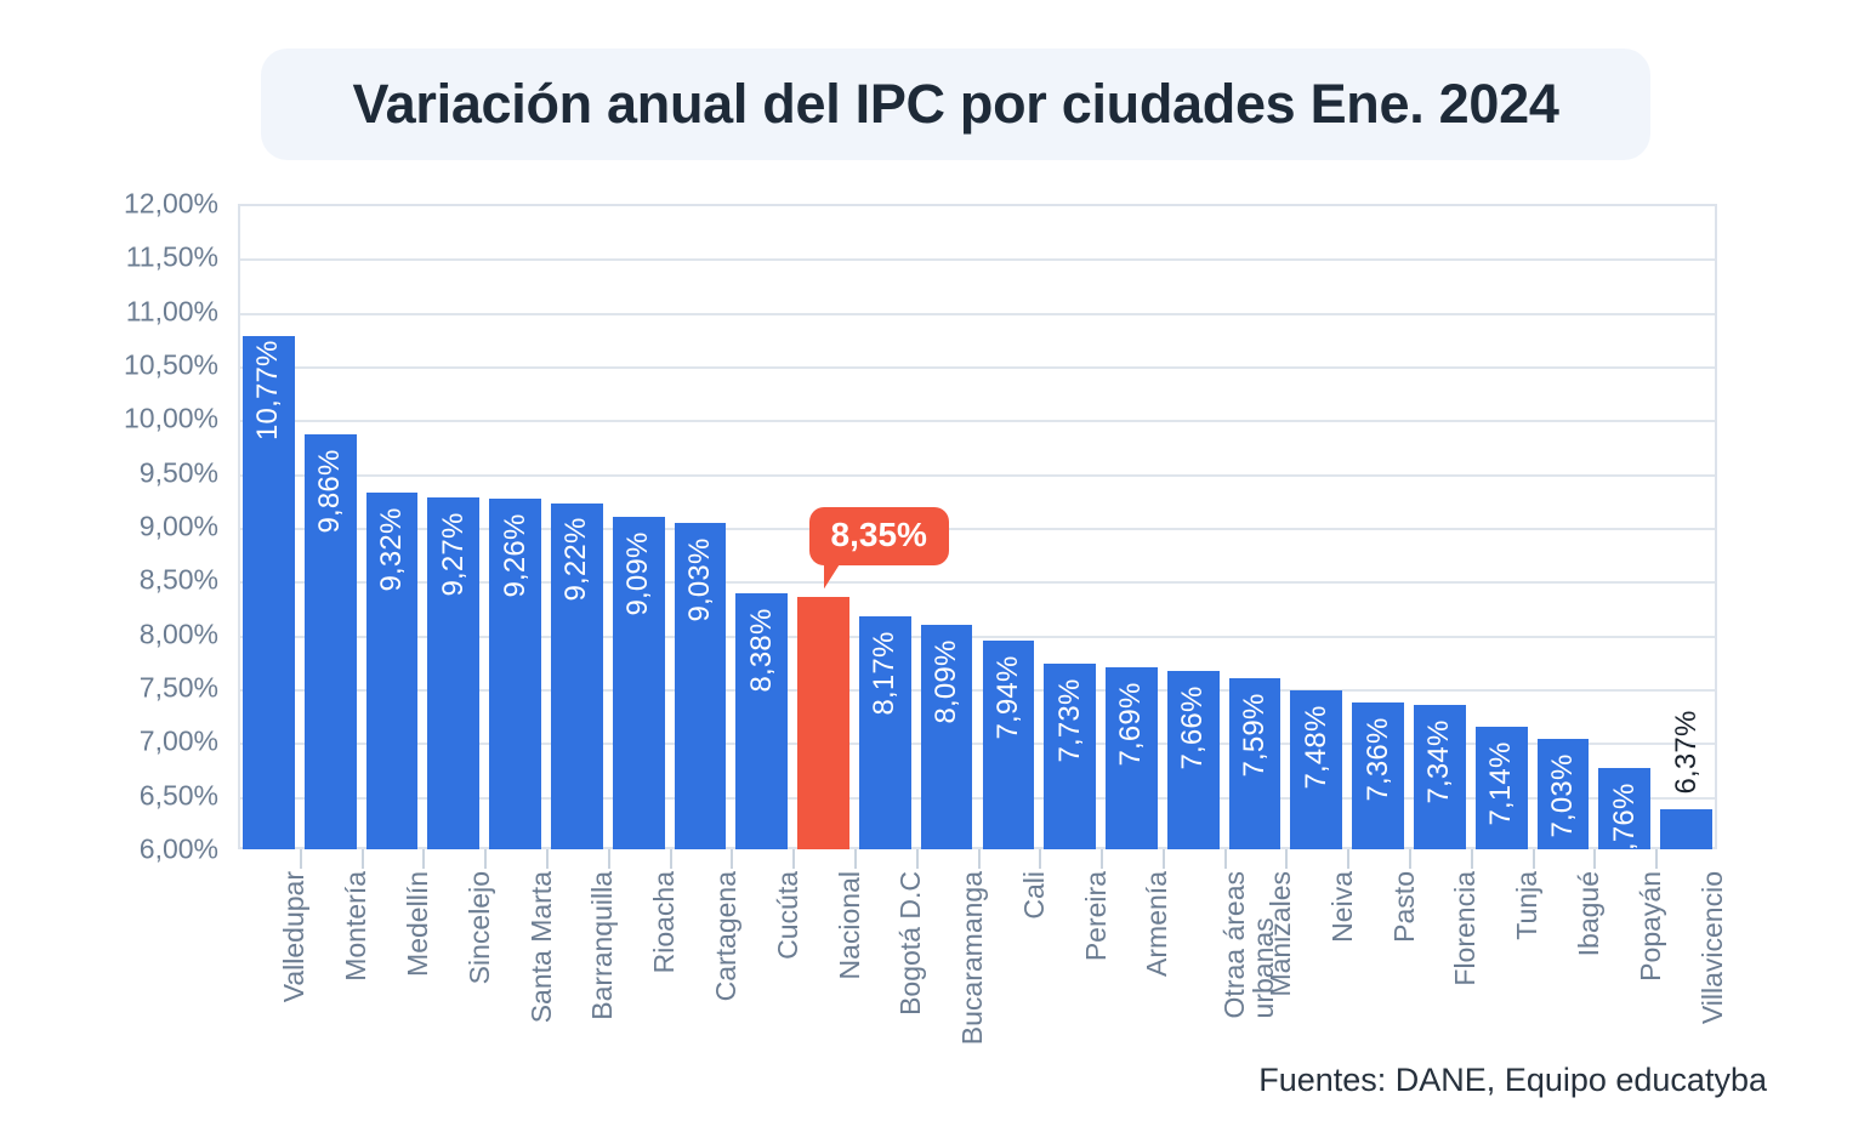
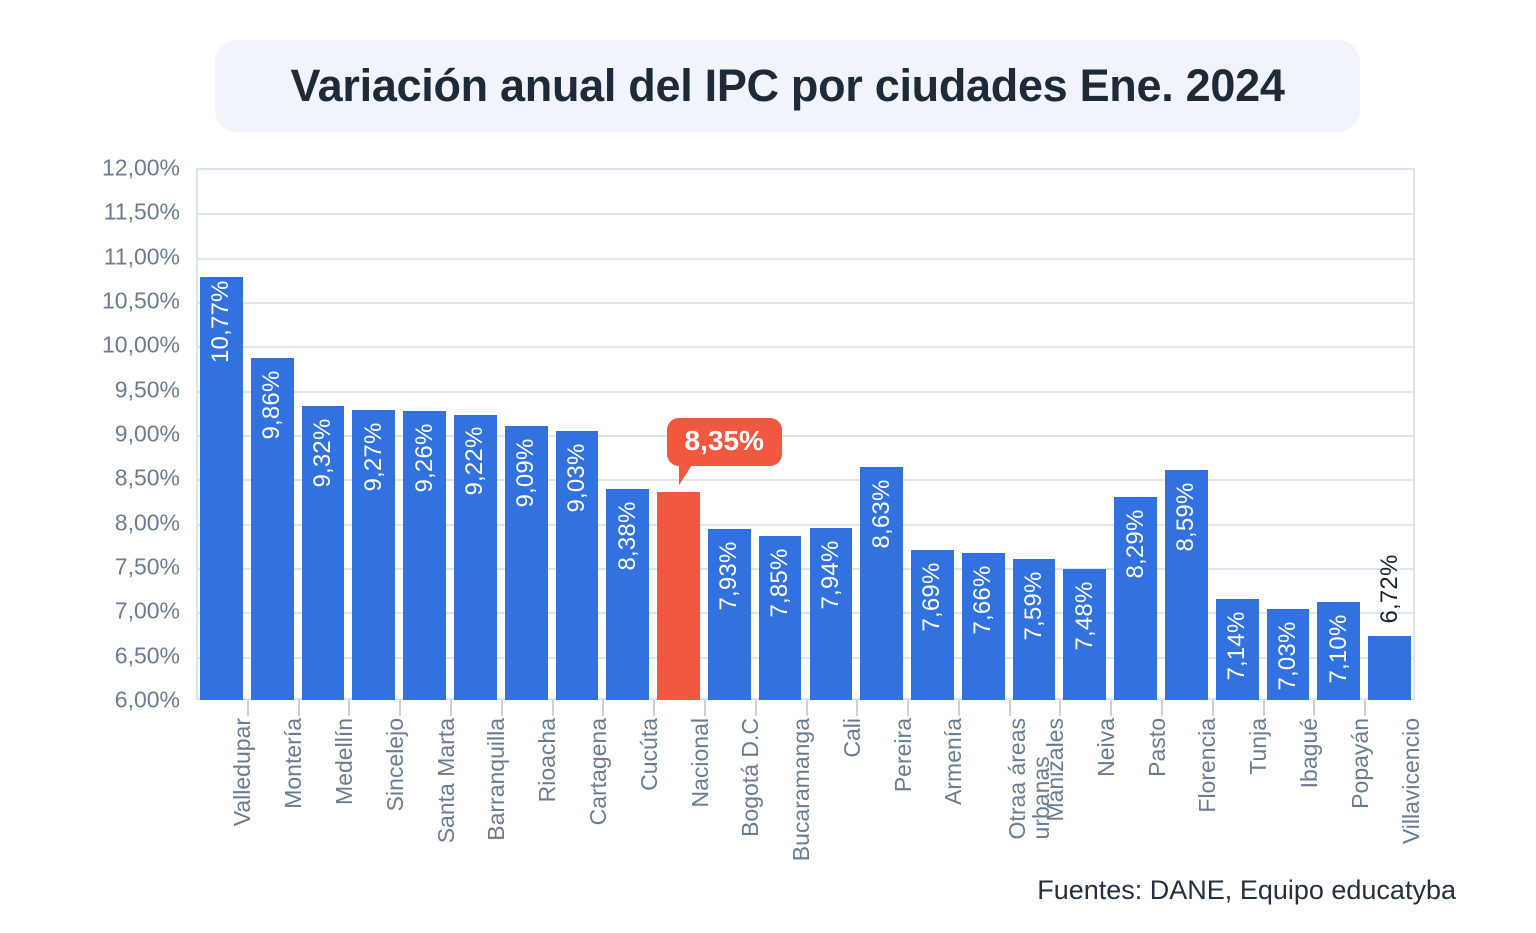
Bogotá D.C: 8,17% -> 7,93%
Bucaramanga: 8,09% -> 7,85%
Pereira: 7,73% -> 8,63%
Pasto: 7,36% -> 8,29%
Florencia: 7,34% -> 8,59%
Popayán: 6,76% -> 7,10%
Villavicencio: 6,37% -> 6,72%
